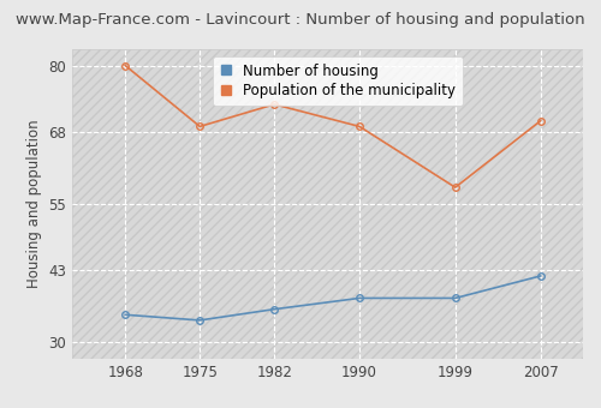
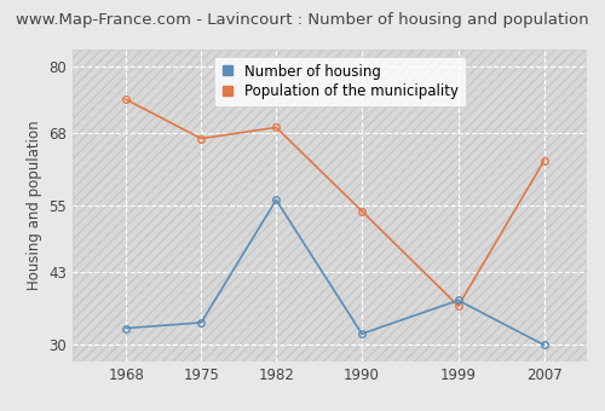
Number of housing/1968: 35 -> 33
Population of the municipality/1968: 80 -> 74
Population of the municipality/1975: 69 -> 67
Number of housing/1982: 36 -> 56
Population of the municipality/1982: 73 -> 69
Number of housing/1990: 38 -> 32
Population of the municipality/1990: 69 -> 54
Population of the municipality/1999: 58 -> 37
Number of housing/2007: 42 -> 30
Population of the municipality/2007: 70 -> 63
